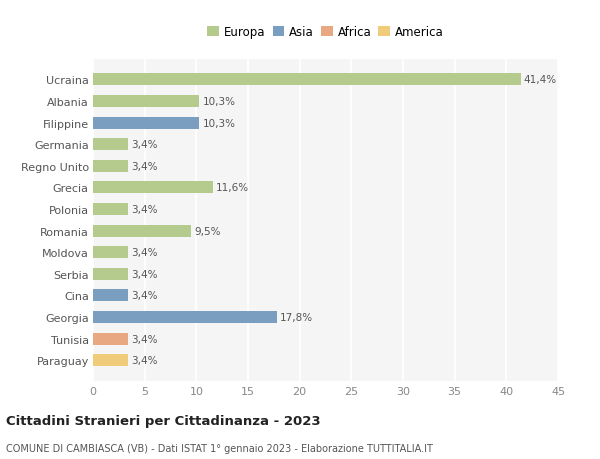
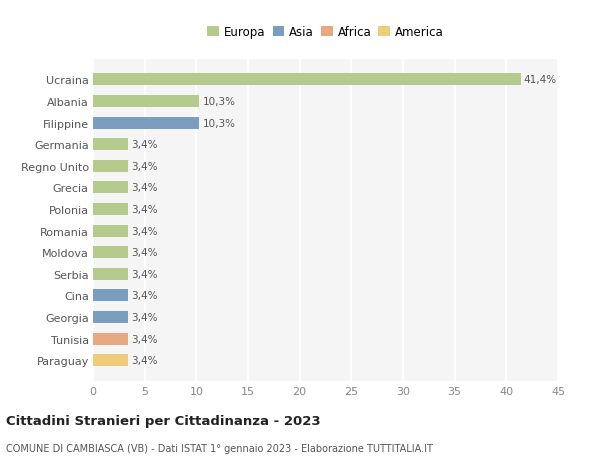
Grecia: 11,6% -> 3,4%
Romania: 9,5% -> 3,4%
Georgia: 17,8% -> 3,4%
